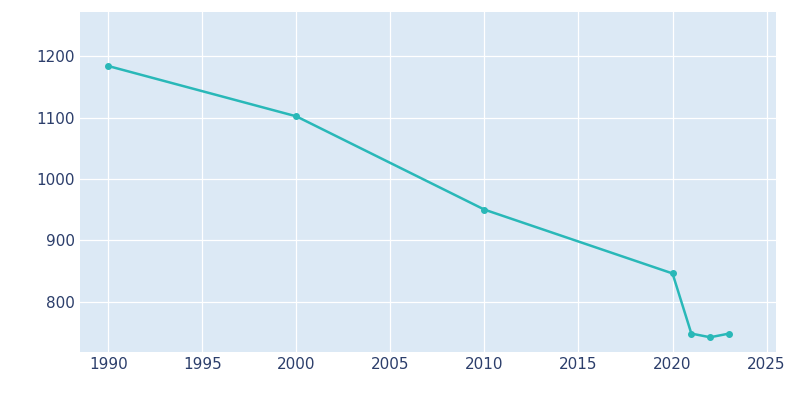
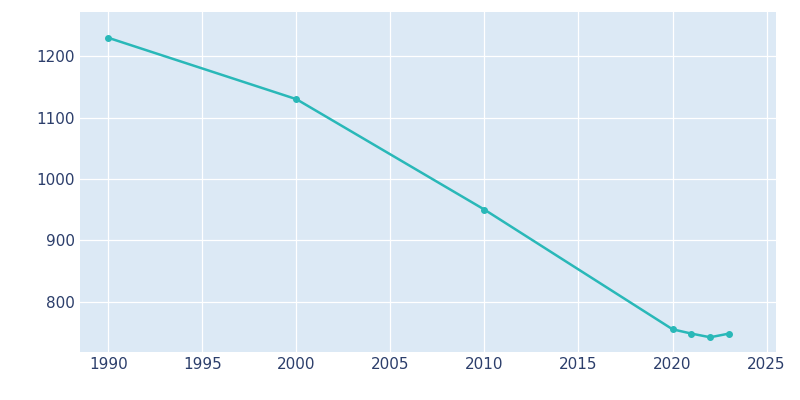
1990: 1184 -> 1230
2000: 1102 -> 1130
2020: 846 -> 755
